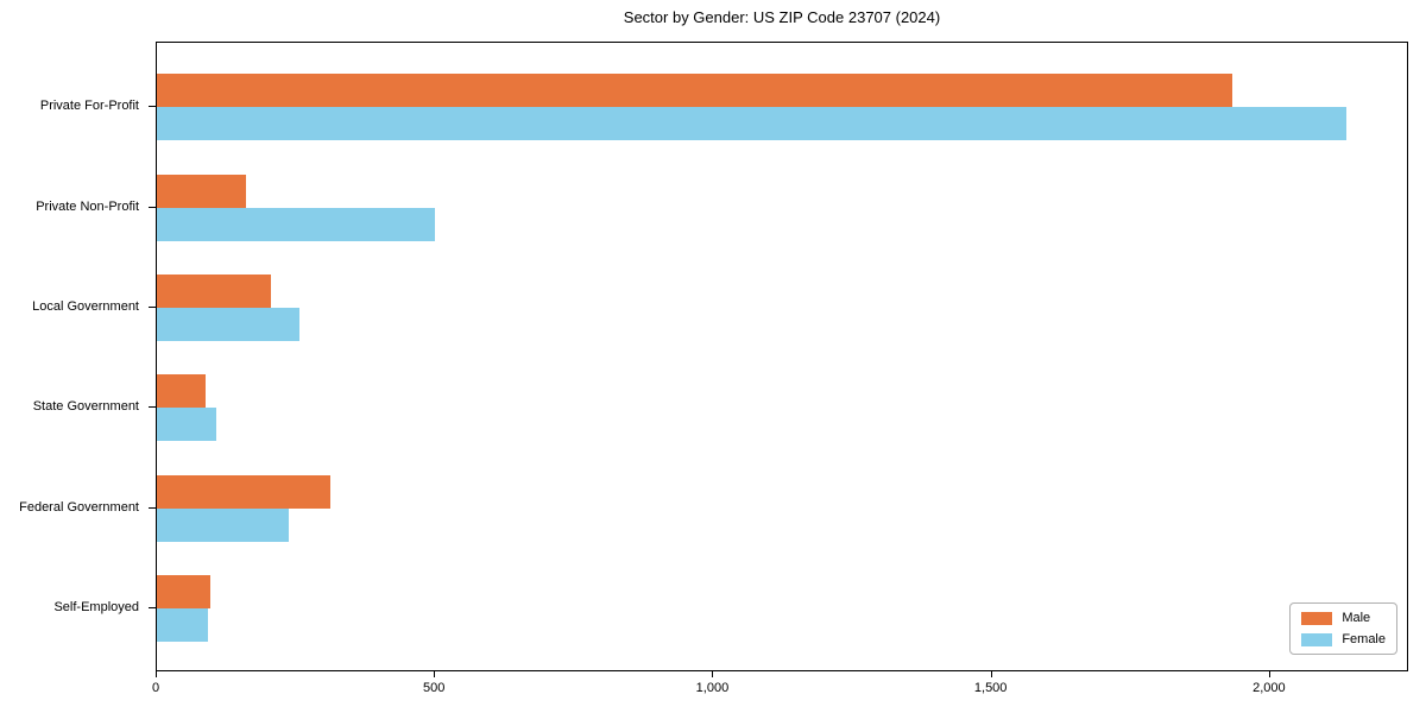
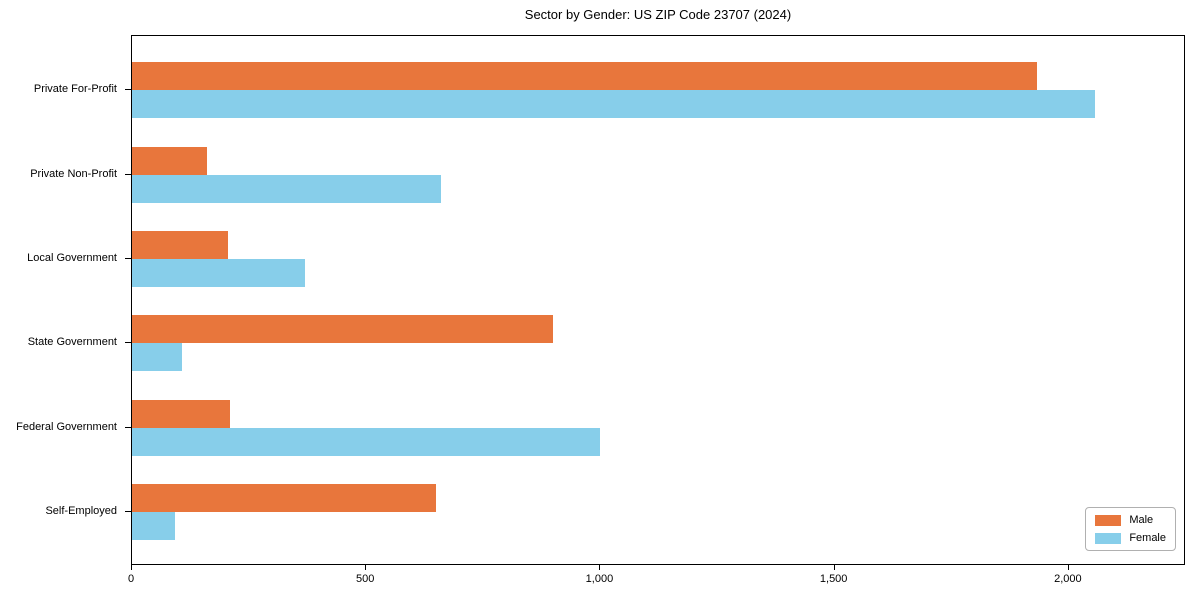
Female/Private For-Profit: 2140 -> 2060
Female/Private Non-Profit: 500 -> 660
Female/Local Government: 260 -> 370
Male/State Government: 90 -> 900
Male/Federal Government: 310 -> 210
Female/Federal Government: 240 -> 1000
Male/Self-Employed: 100 -> 650
